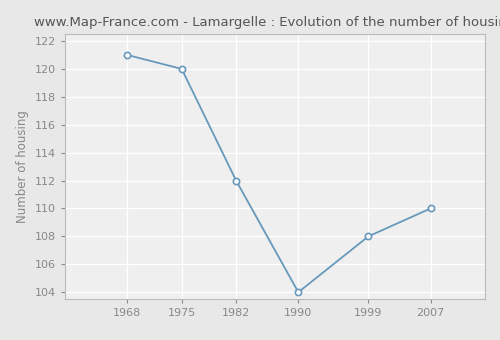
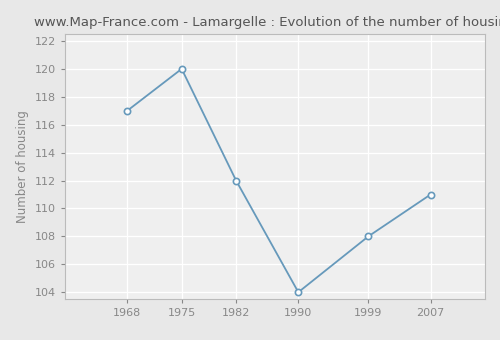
1968: 121 -> 117
2007: 110 -> 111
